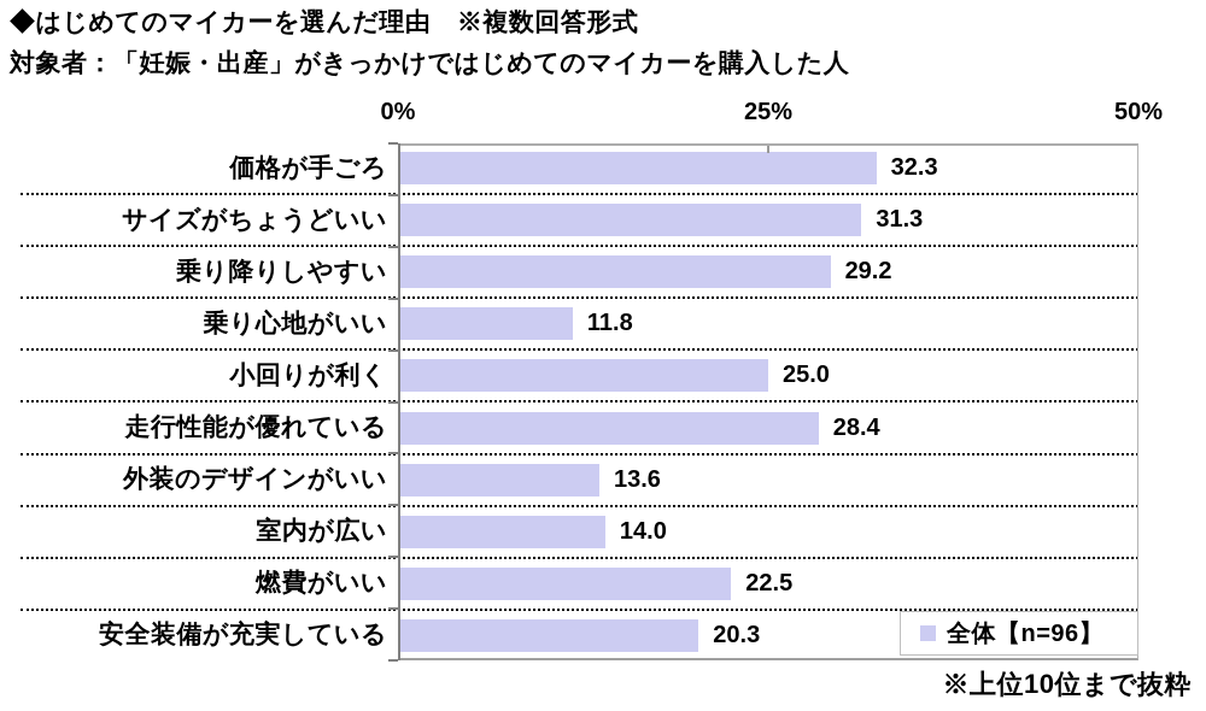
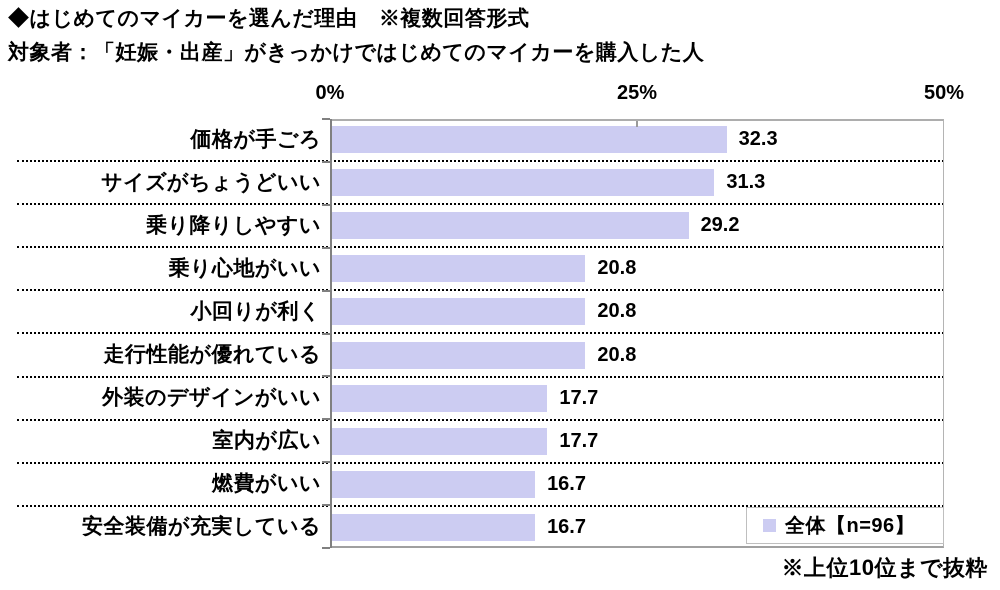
乗り心地がいい: 11.8 -> 20.8
小回りが利く: 25.0 -> 20.8
走行性能が優れている: 28.4 -> 20.8
外装のデザインがいい: 13.6 -> 17.7
室内が広い: 14.0 -> 17.7
燃費がいい: 22.5 -> 16.7
安全装備が充実している: 20.3 -> 16.7
